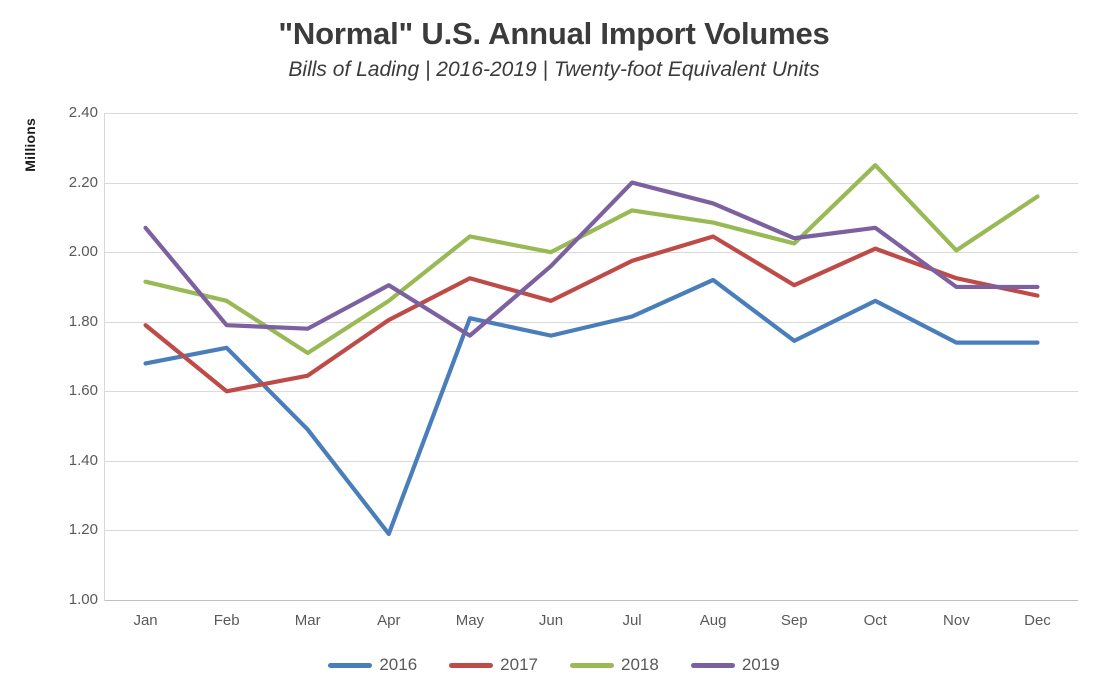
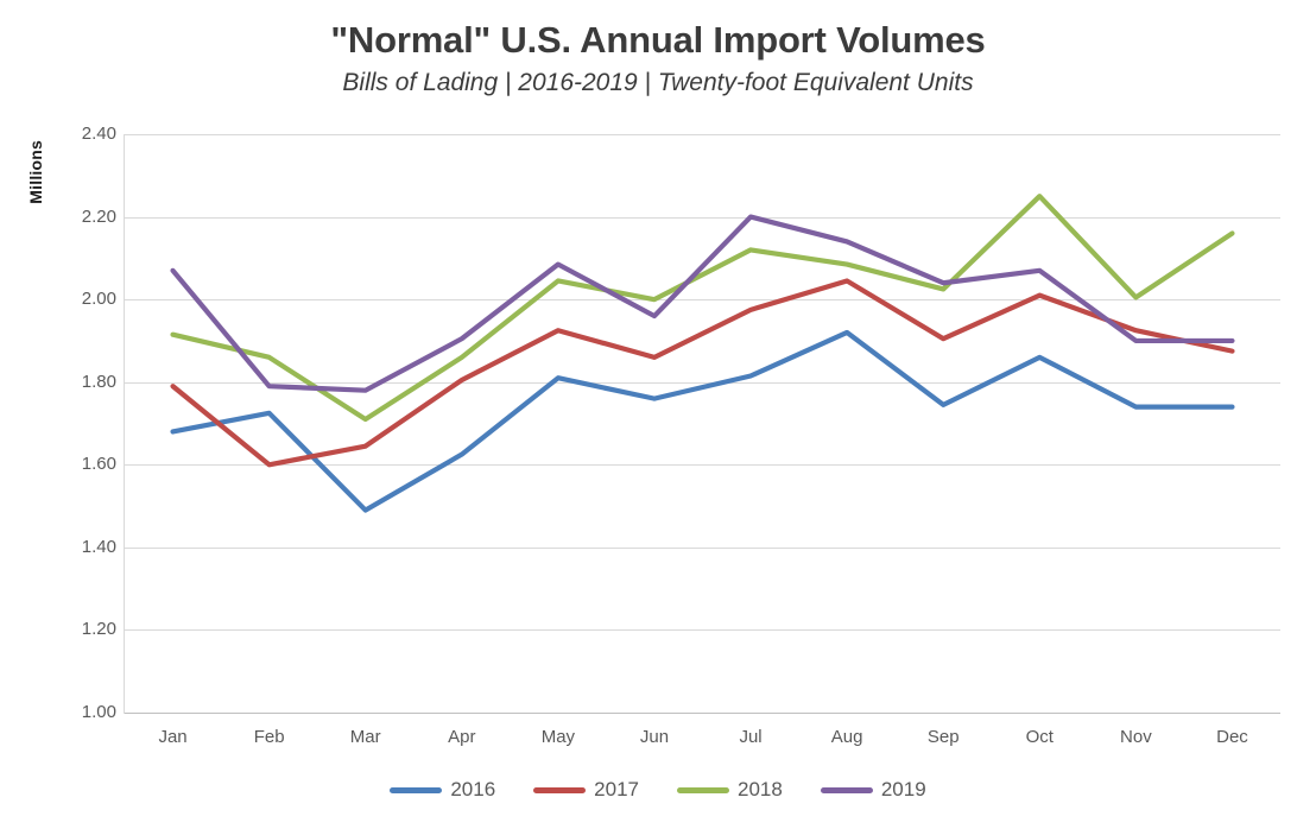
2016/Apr: 1.19 -> 1.62
2019/May: 1.76 -> 2.08
